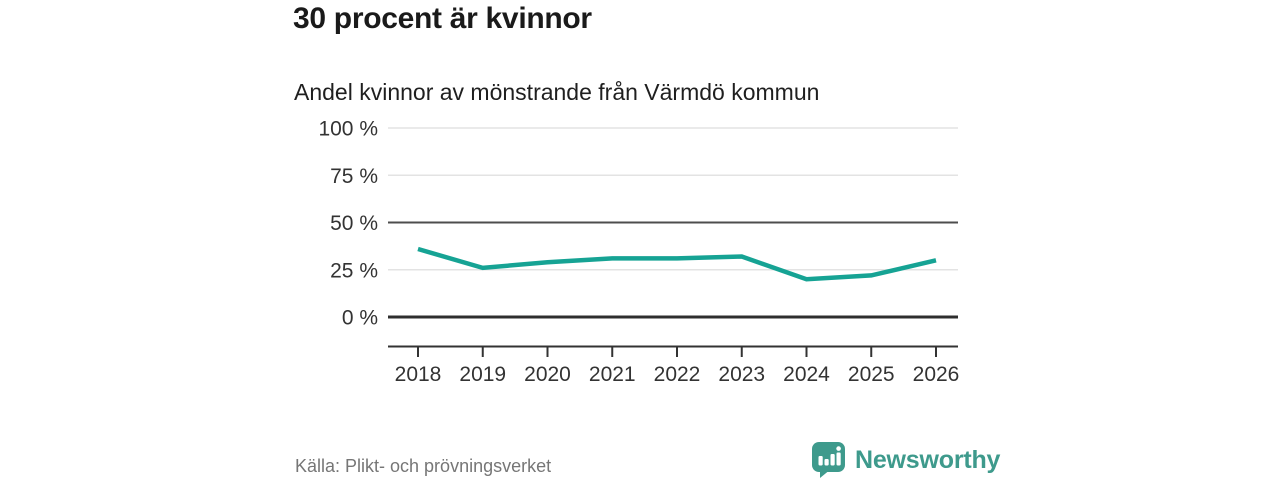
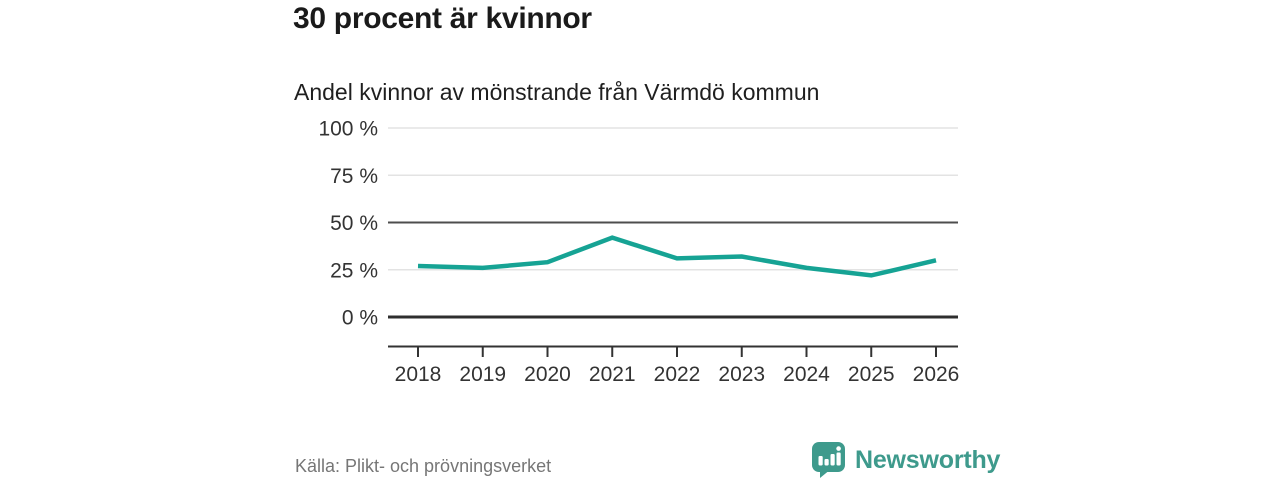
2018: 36% -> 27%
2021: 31% -> 42%
2024: 20% -> 26%
